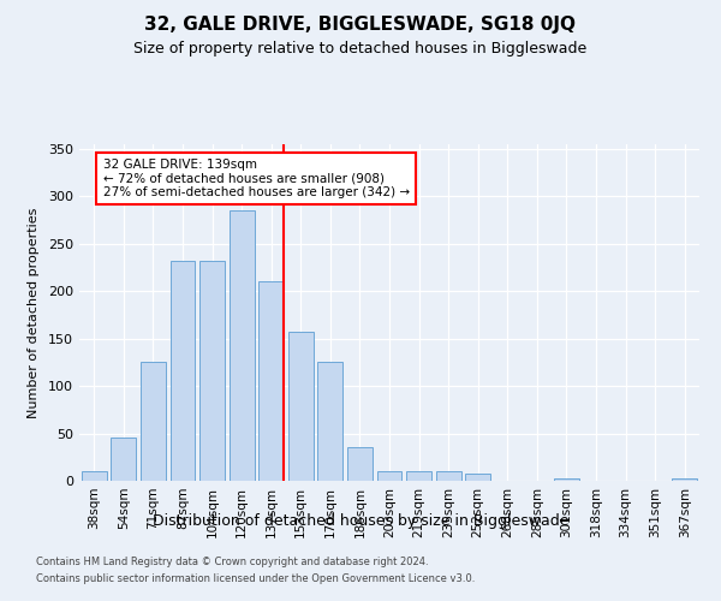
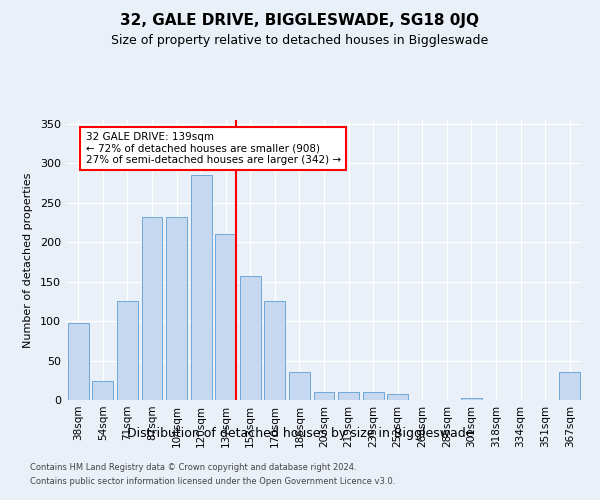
38sqm: 10 -> 98
54sqm: 46 -> 24
367sqm: 2 -> 36
